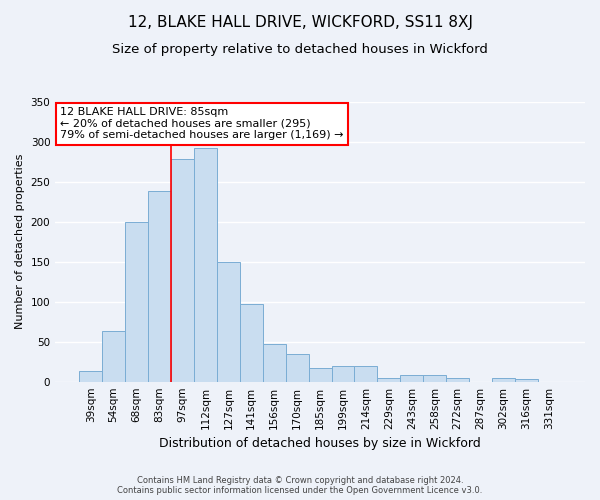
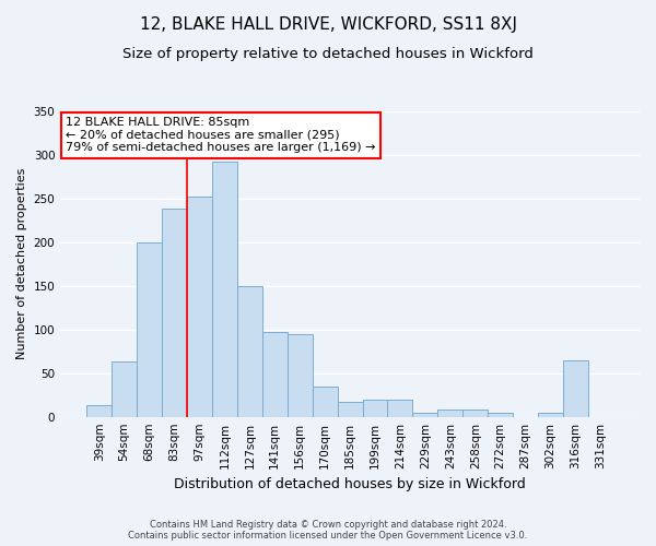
97sqm: 278 -> 252
156sqm: 47 -> 94
316sqm: 3 -> 64
